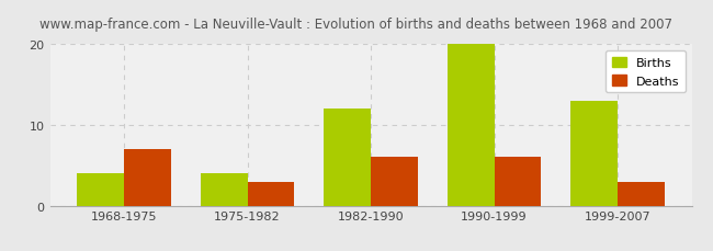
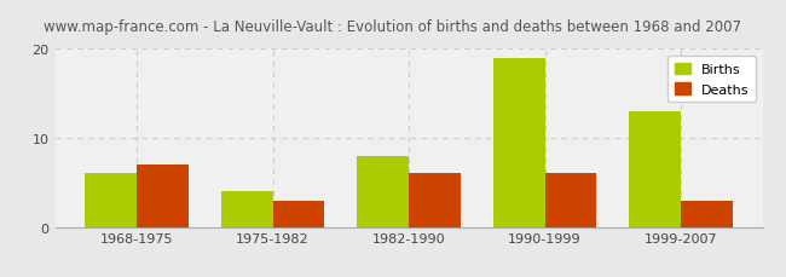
Births/1968-1975: 4 -> 6
Births/1982-1990: 12 -> 8
Births/1990-1999: 20 -> 19
